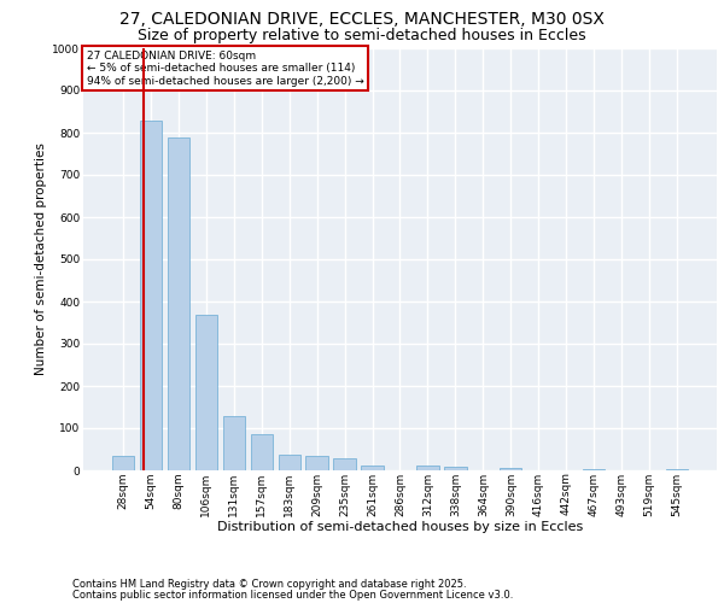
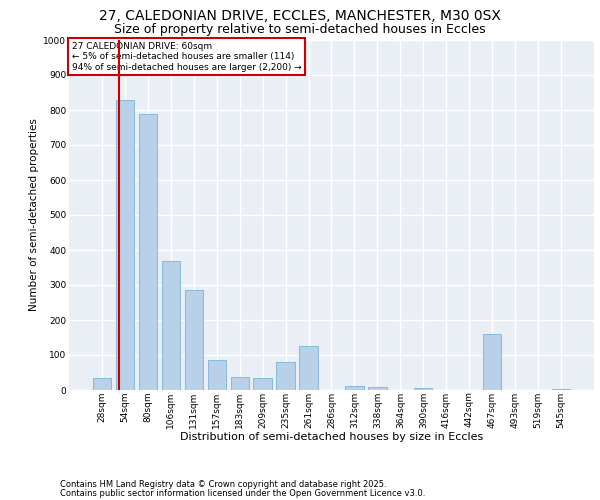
131sqm: 128 -> 285
235sqm: 30 -> 80
261sqm: 12 -> 125
467sqm: 2 -> 160
